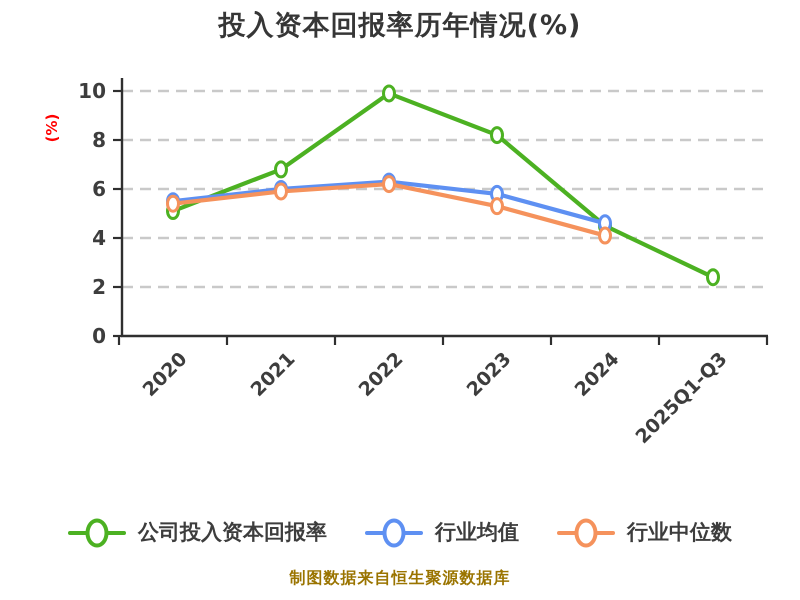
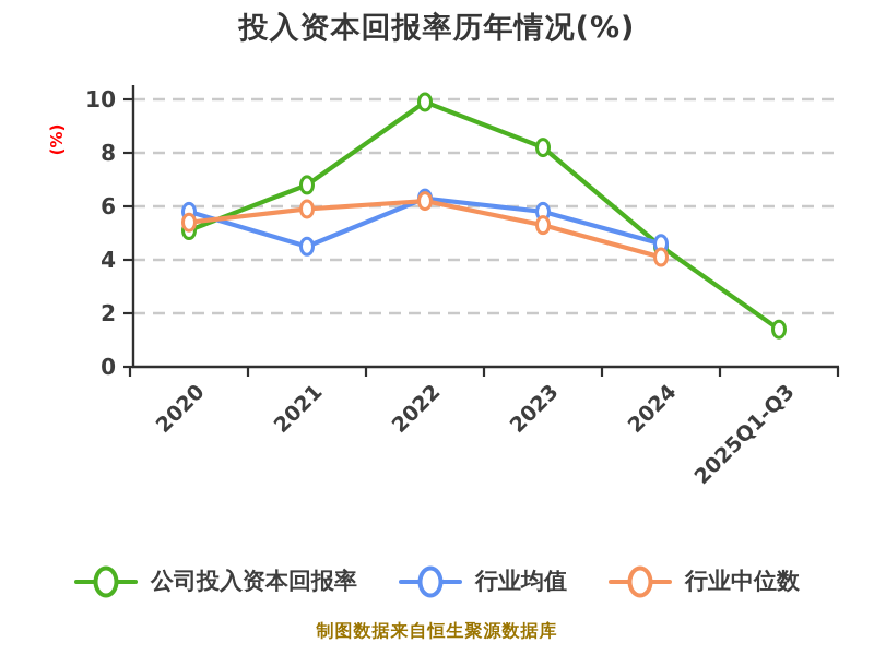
行业均值/2020: 5.5 -> 5.8
行业均值/2021: 6.0 -> 4.5
公司投入资本回报率/2025Q1-Q3: 2.4 -> 1.4
